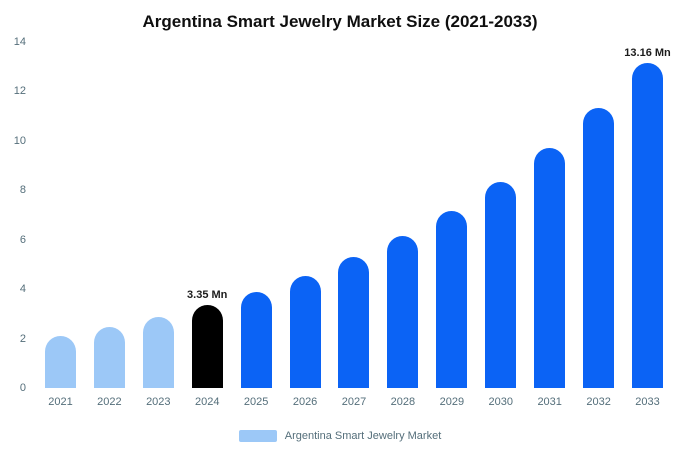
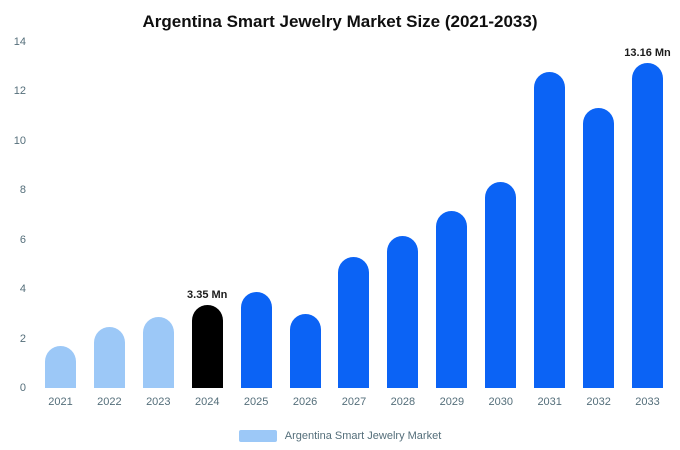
2021: 2.1 -> 1.7
2026: 4.5 -> 3.0
2031: 9.7 -> 12.8
